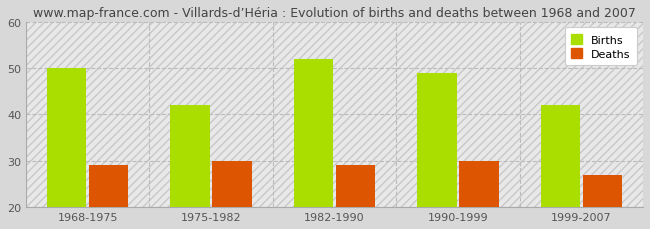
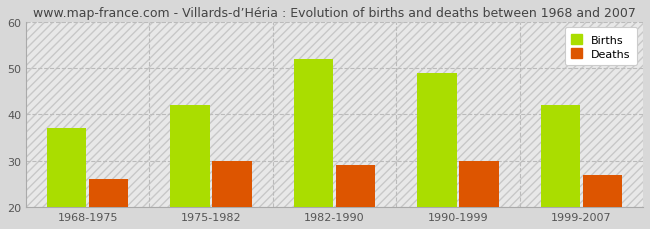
Births/1968-1975: 50 -> 37
Deaths/1968-1975: 29 -> 26
